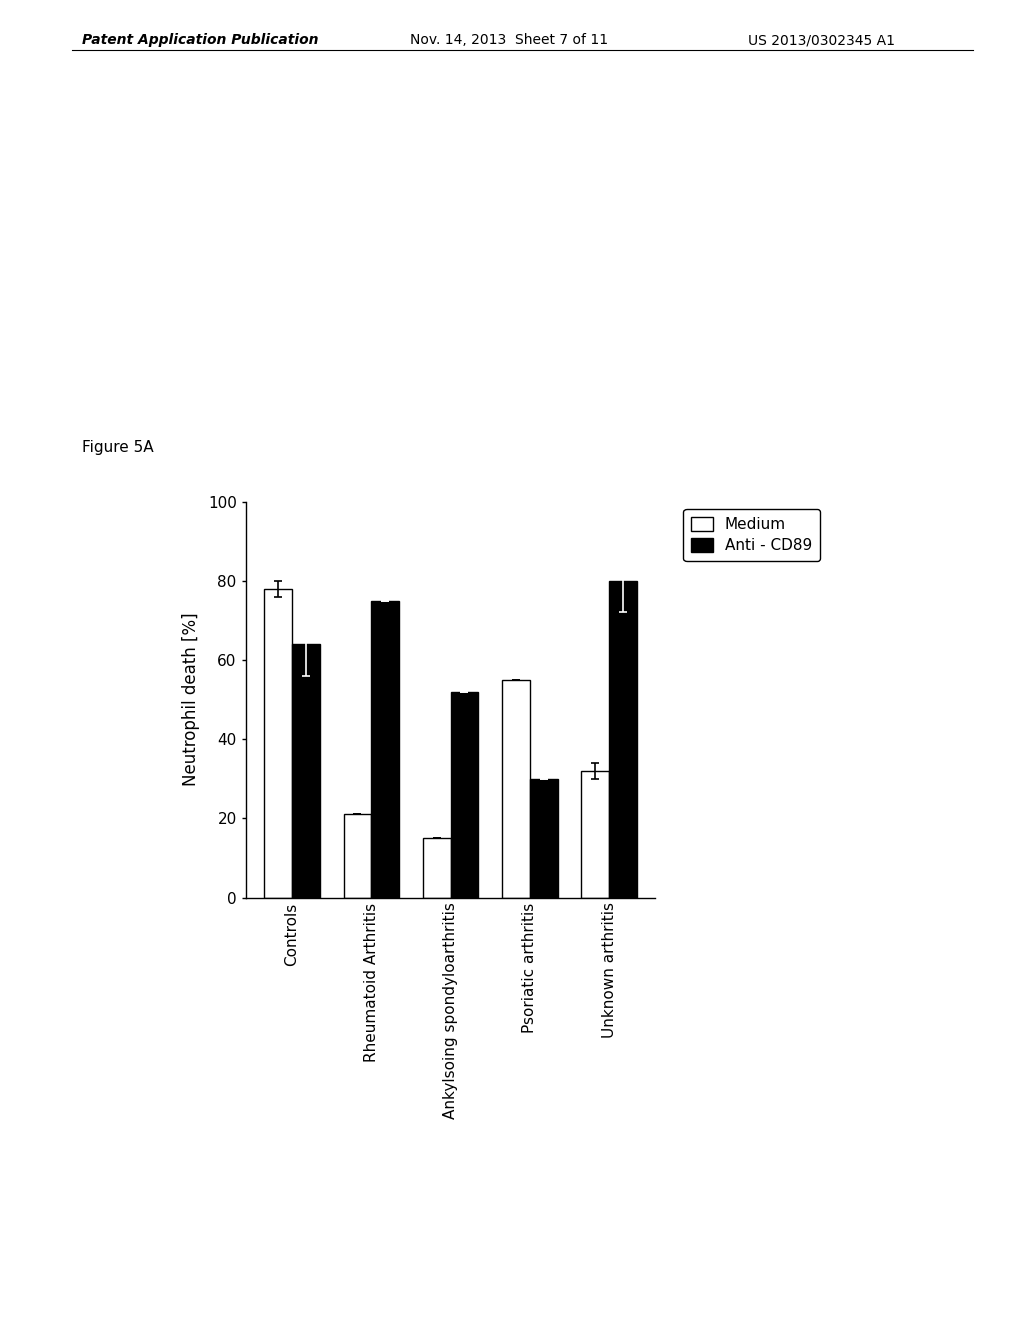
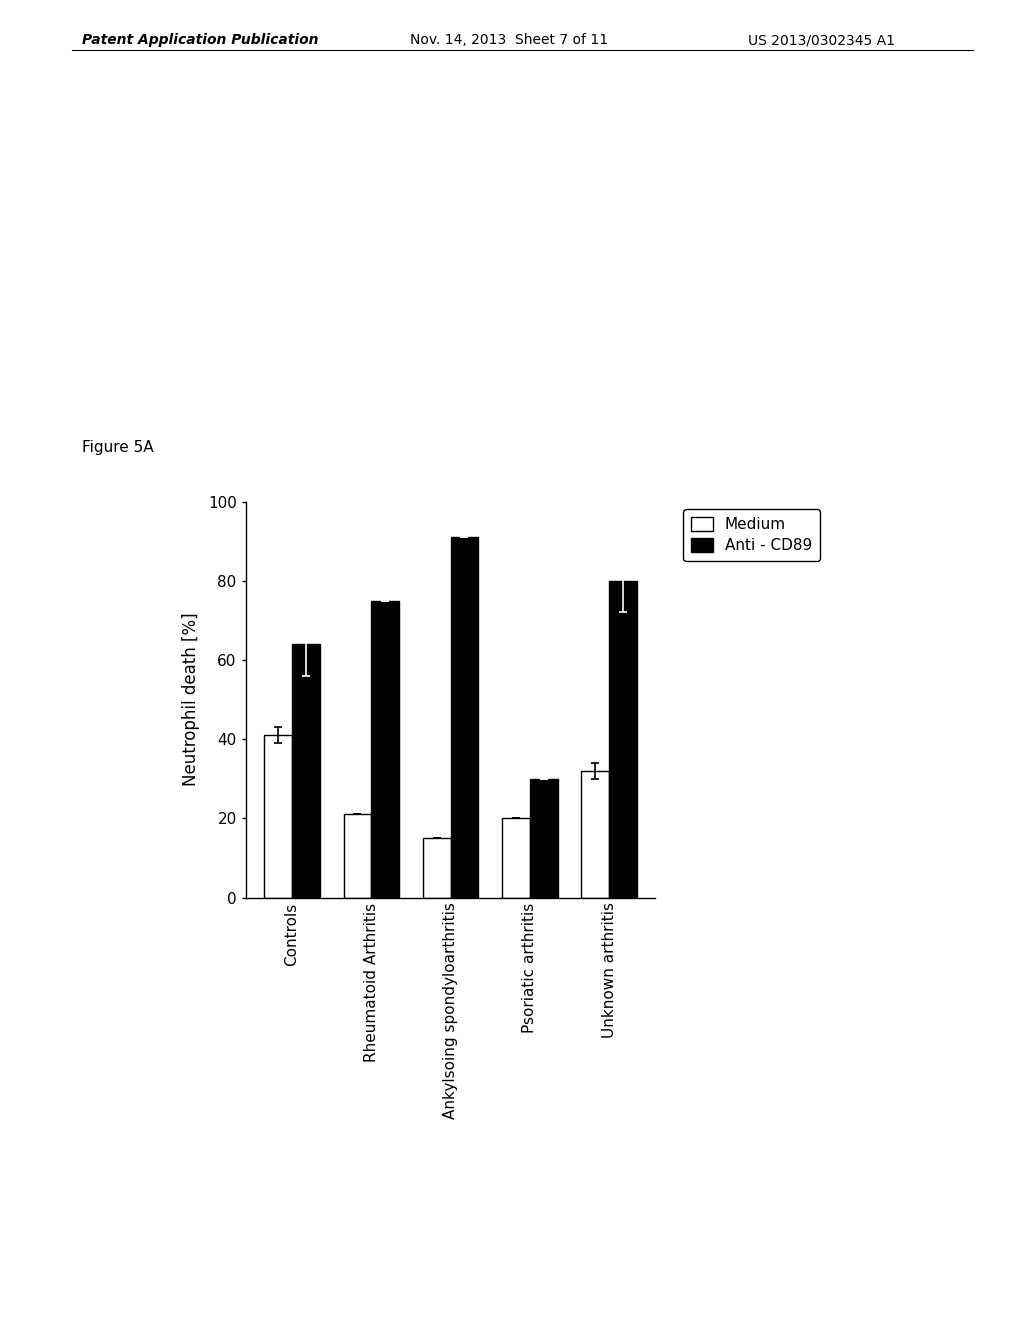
Medium/Controls: 78 -> 41
Anti - CD89/Ankylsoing spondyloarthritis: 52 -> 91
Medium/Psoriatic arthritis: 55 -> 20
